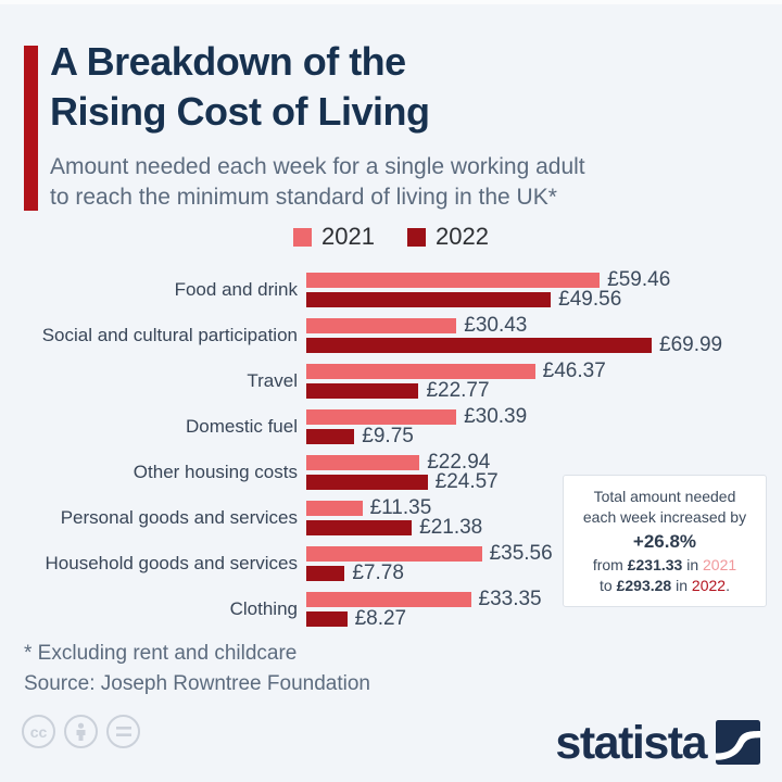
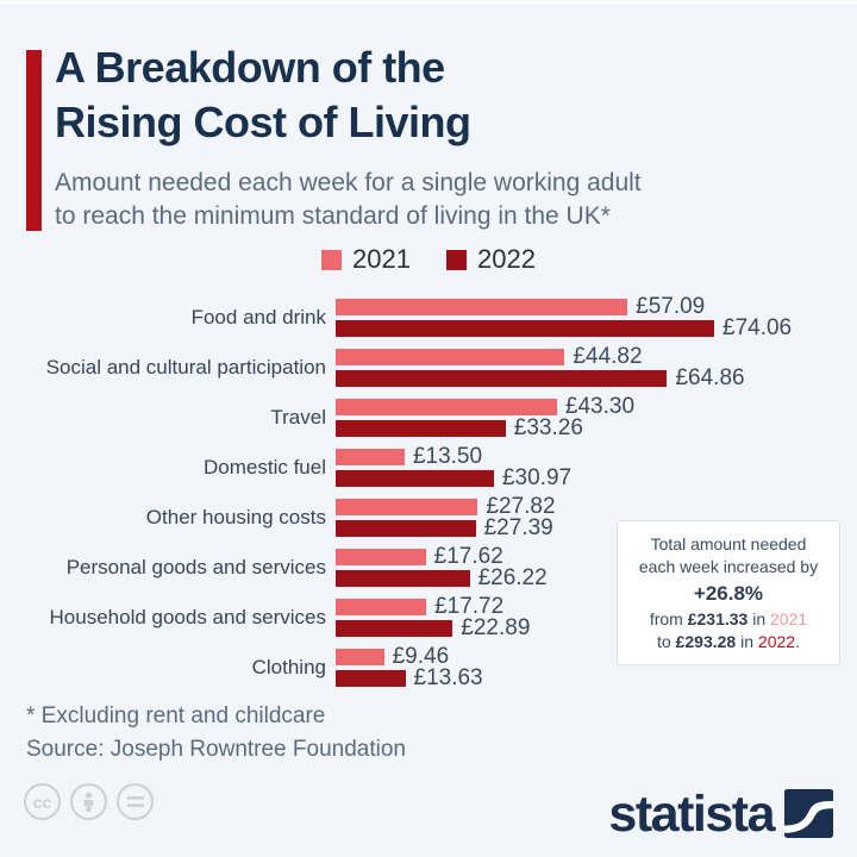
2021/Food and drink: £59.46 -> £57.09
2022/Food and drink: £49.56 -> £74.06
2021/Social and cultural participation: £30.43 -> £44.82
2022/Social and cultural participation: £69.99 -> £64.86
2021/Travel: £46.37 -> £43.30
2022/Travel: £22.77 -> £33.26
2021/Domestic fuel: £30.39 -> £13.50
2022/Domestic fuel: £9.75 -> £30.97
2021/Other housing costs: £22.94 -> £27.82
2022/Other housing costs: £24.57 -> £27.39
2021/Personal goods and services: £11.35 -> £17.62
2022/Personal goods and services: £21.38 -> £26.22
2021/Household goods and services: £35.56 -> £17.72
2022/Household goods and services: £7.78 -> £22.89
2021/Clothing: £33.35 -> £9.46
2022/Clothing: £8.27 -> £13.63
